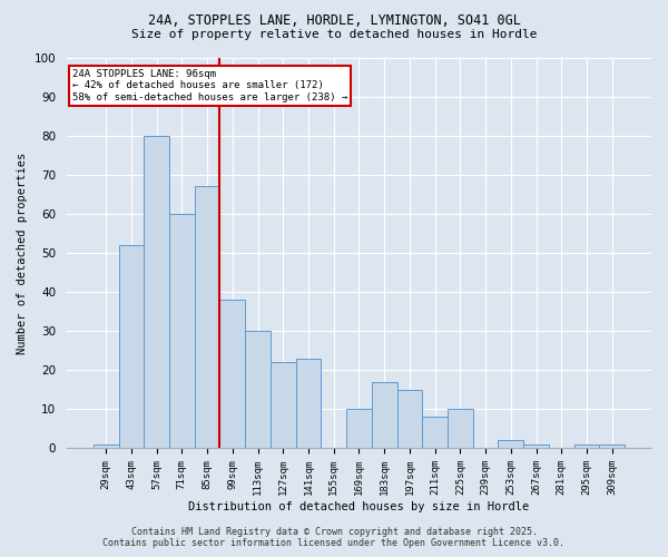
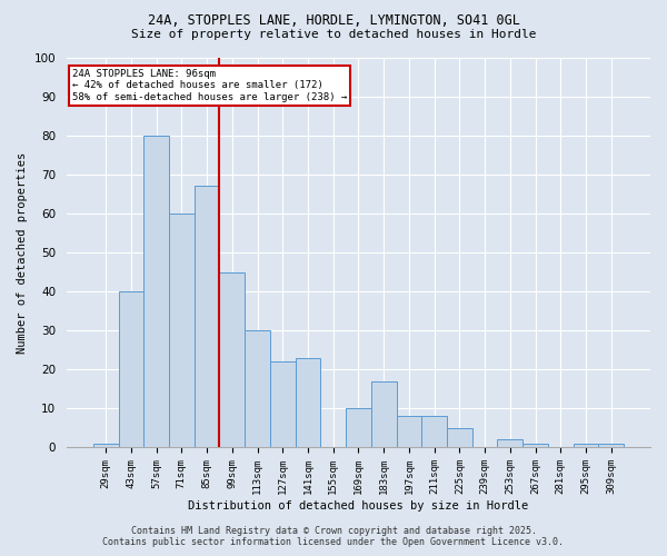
43sqm: 52 -> 40
99sqm: 38 -> 45
197sqm: 15 -> 8
225sqm: 10 -> 5
